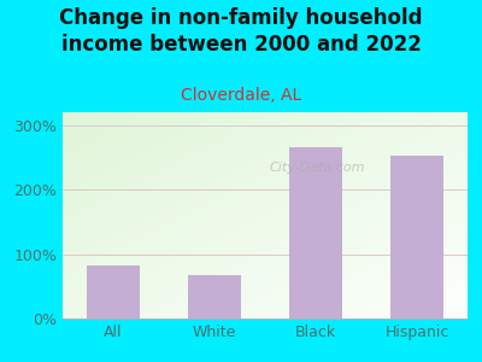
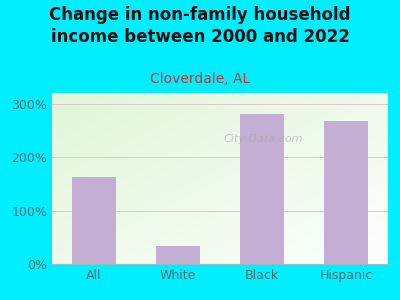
All: 82% -> 162%
White: 68% -> 34%
Black: 265% -> 280%
Hispanic: 252% -> 268%
